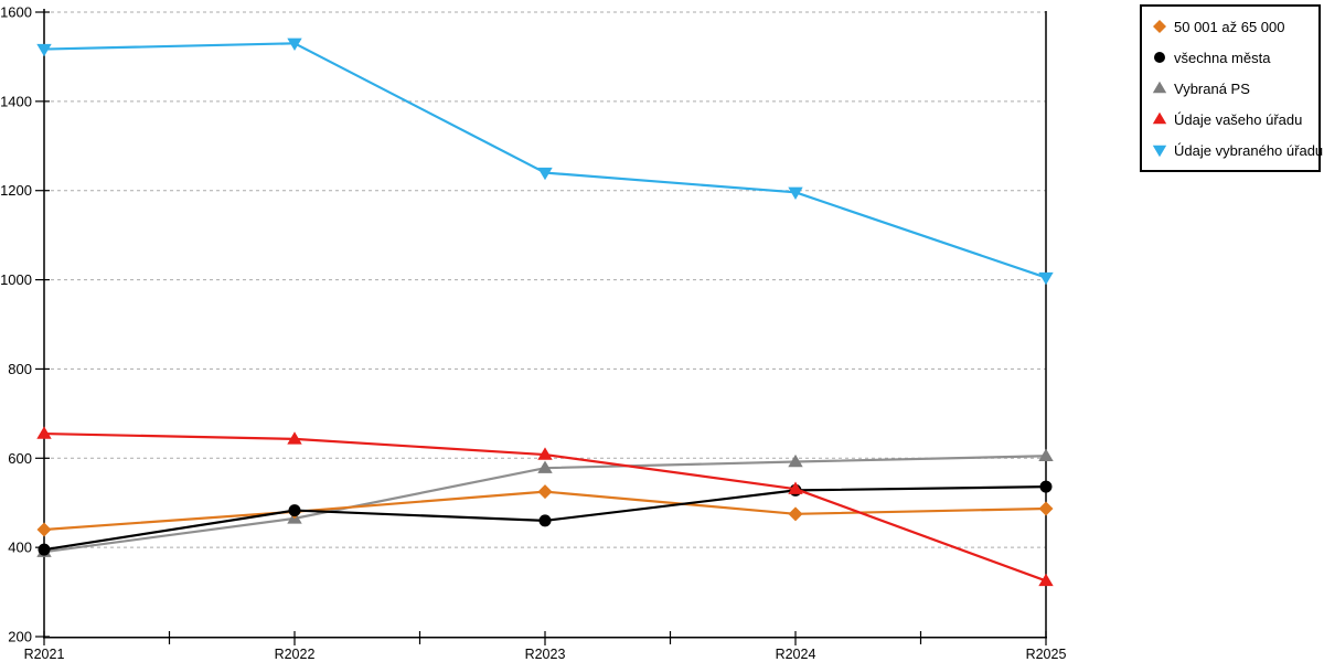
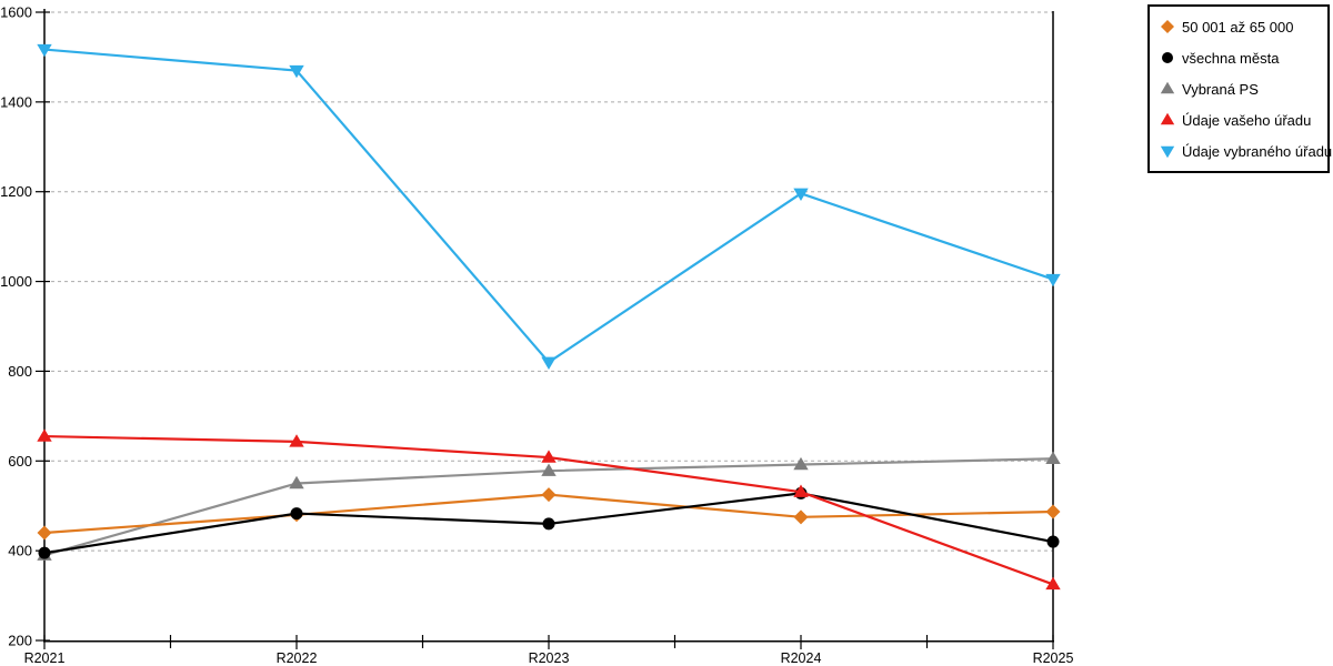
Vybraná PS/R2022: 460 -> 550
Údaje vybraného úřadu/R2022: 1530 -> 1470
Údaje vybraného úřadu/R2023: 1240 -> 820
všechna města/R2025: 540 -> 420
